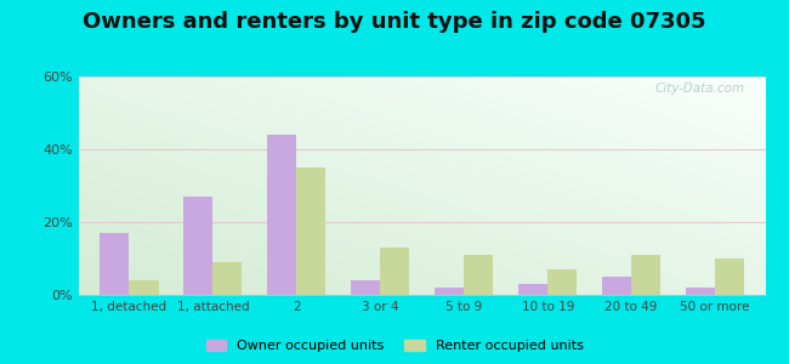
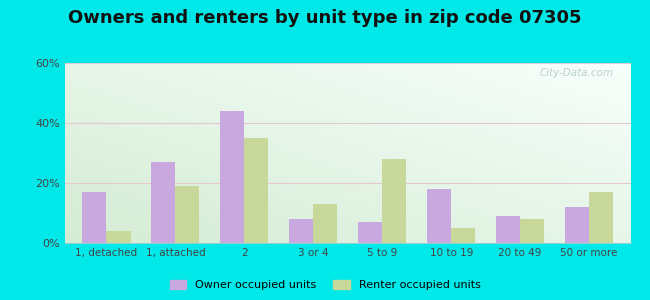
Renter occupied units/1, attached: 9% -> 19%
Owner occupied units/3 or 4: 4% -> 8%
Owner occupied units/5 to 9: 2% -> 7%
Renter occupied units/5 to 9: 11% -> 28%
Owner occupied units/10 to 19: 3% -> 18%
Renter occupied units/10 to 19: 7% -> 5%
Owner occupied units/20 to 49: 5% -> 9%
Renter occupied units/20 to 49: 11% -> 8%
Owner occupied units/50 or more: 2% -> 12%
Renter occupied units/50 or more: 10% -> 17%
